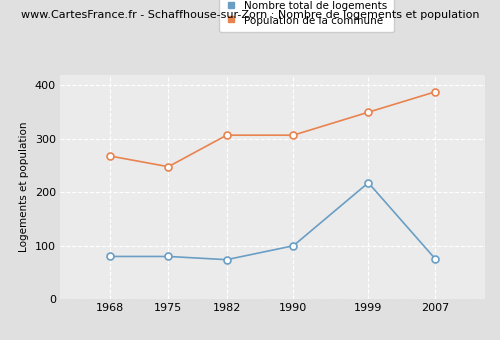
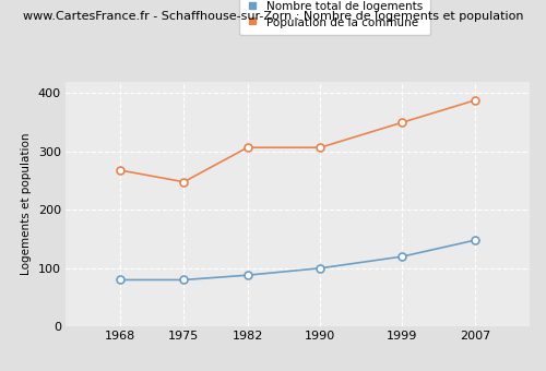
Nombre total de logements/1982: 74 -> 88
Nombre total de logements/1999: 218 -> 120
Nombre total de logements/2007: 76 -> 148
